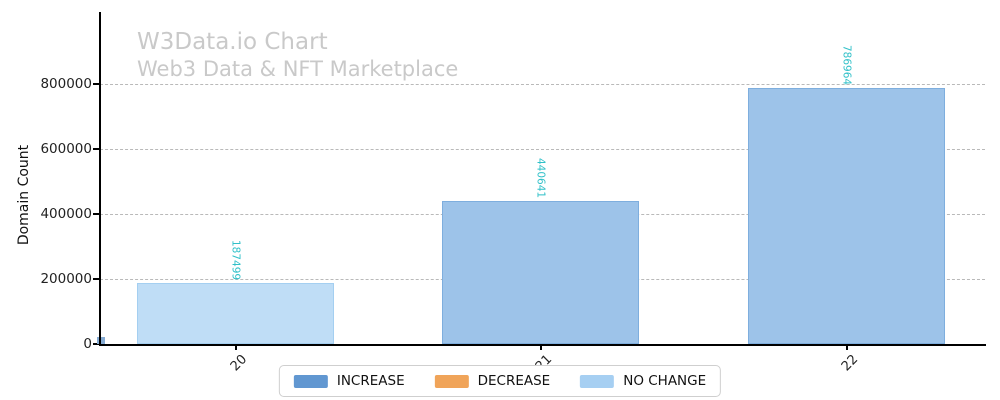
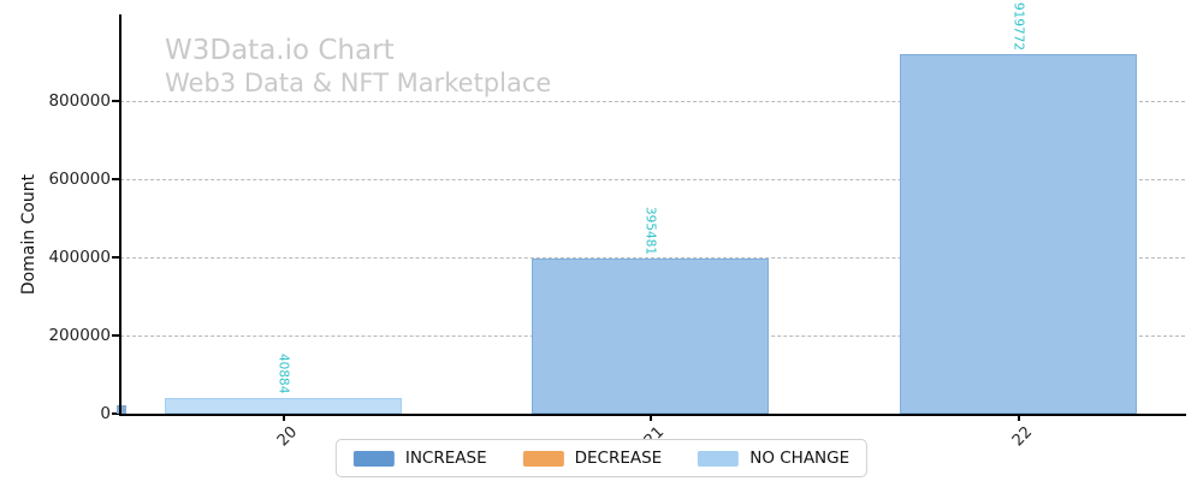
20: 187499 -> 40884
21: 440641 -> 395481
22: 786964 -> 919772
